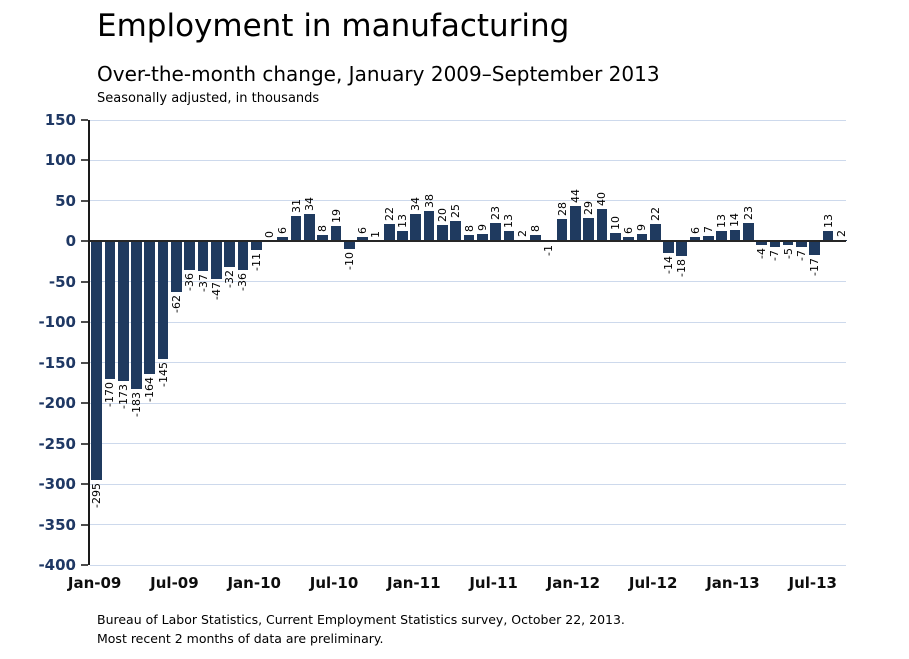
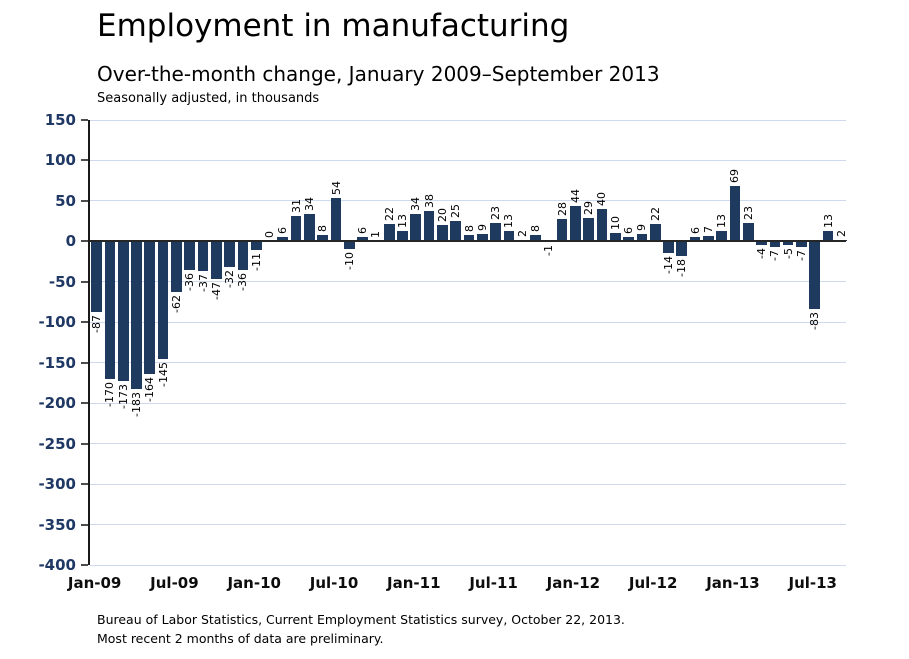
Jan-09: -295 -> -87
Jul-10: 19 -> 54
Jan-13: 14 -> 69
Jul-13: -17 -> -83
